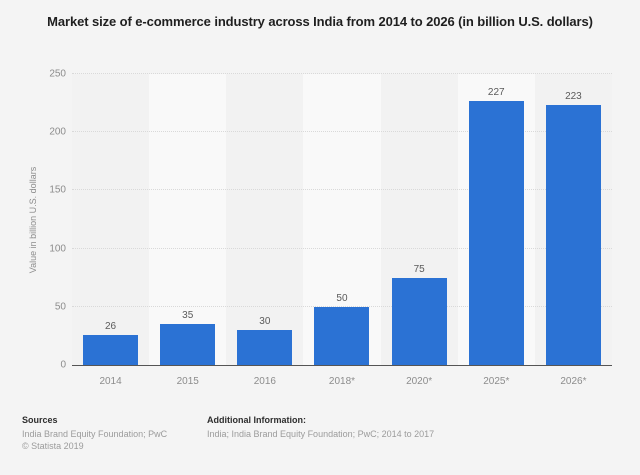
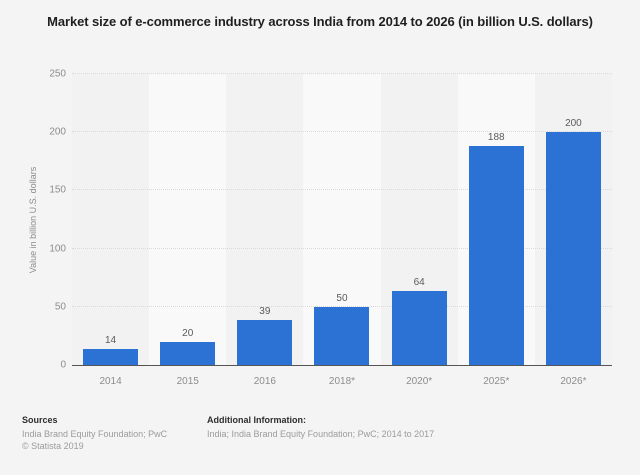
2014: 26 -> 14
2015: 35 -> 20
2016: 30 -> 39
2020*: 75 -> 64
2025*: 227 -> 188
2026*: 223 -> 200
